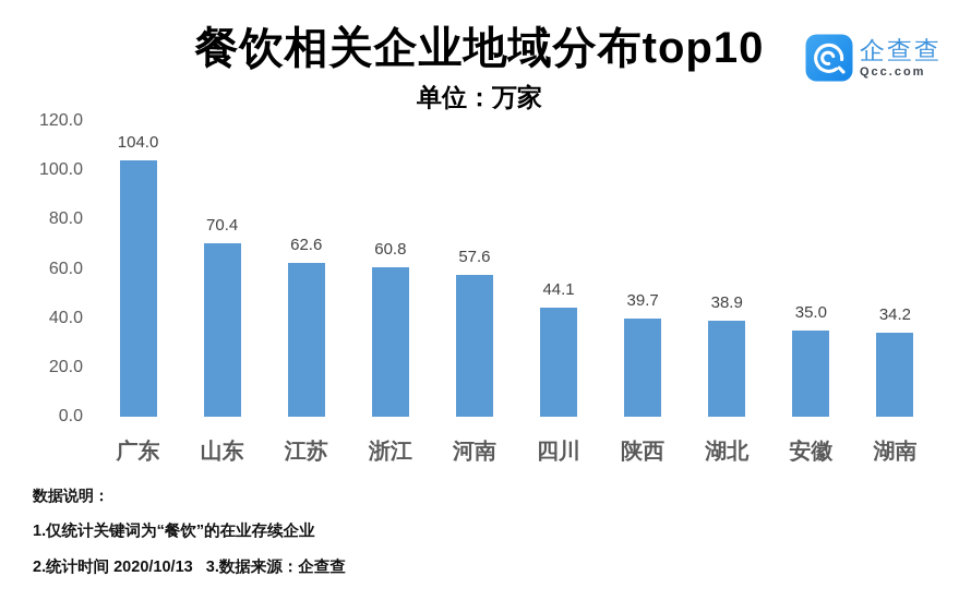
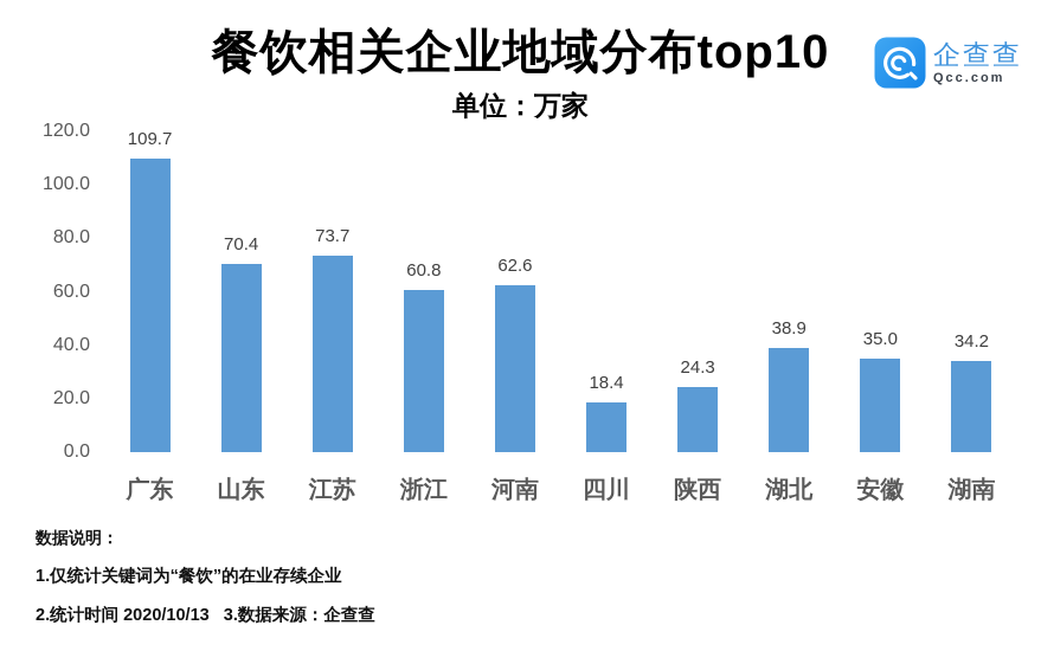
广东: 104.0 -> 109.7
江苏: 62.6 -> 73.7
河南: 57.6 -> 62.6
四川: 44.1 -> 18.4
陕西: 39.7 -> 24.3
